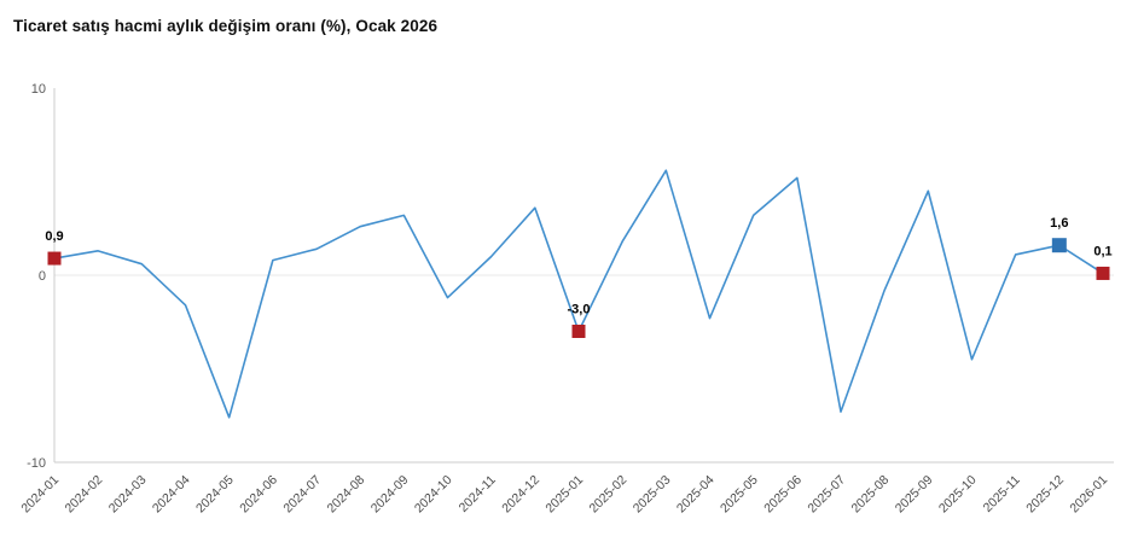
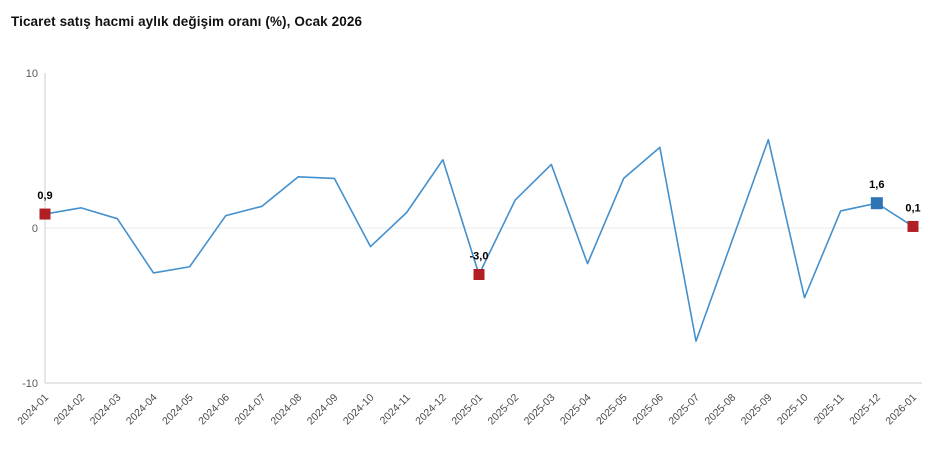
2024-04: -1.6 -> -2.9
2024-05: -7.6 -> -2.5
2024-08: 2.6 -> 3.3
2024-12: 3.6 -> 4.4
2025-03: 5.6 -> 4.1
2025-09: 4.5 -> 5.7
